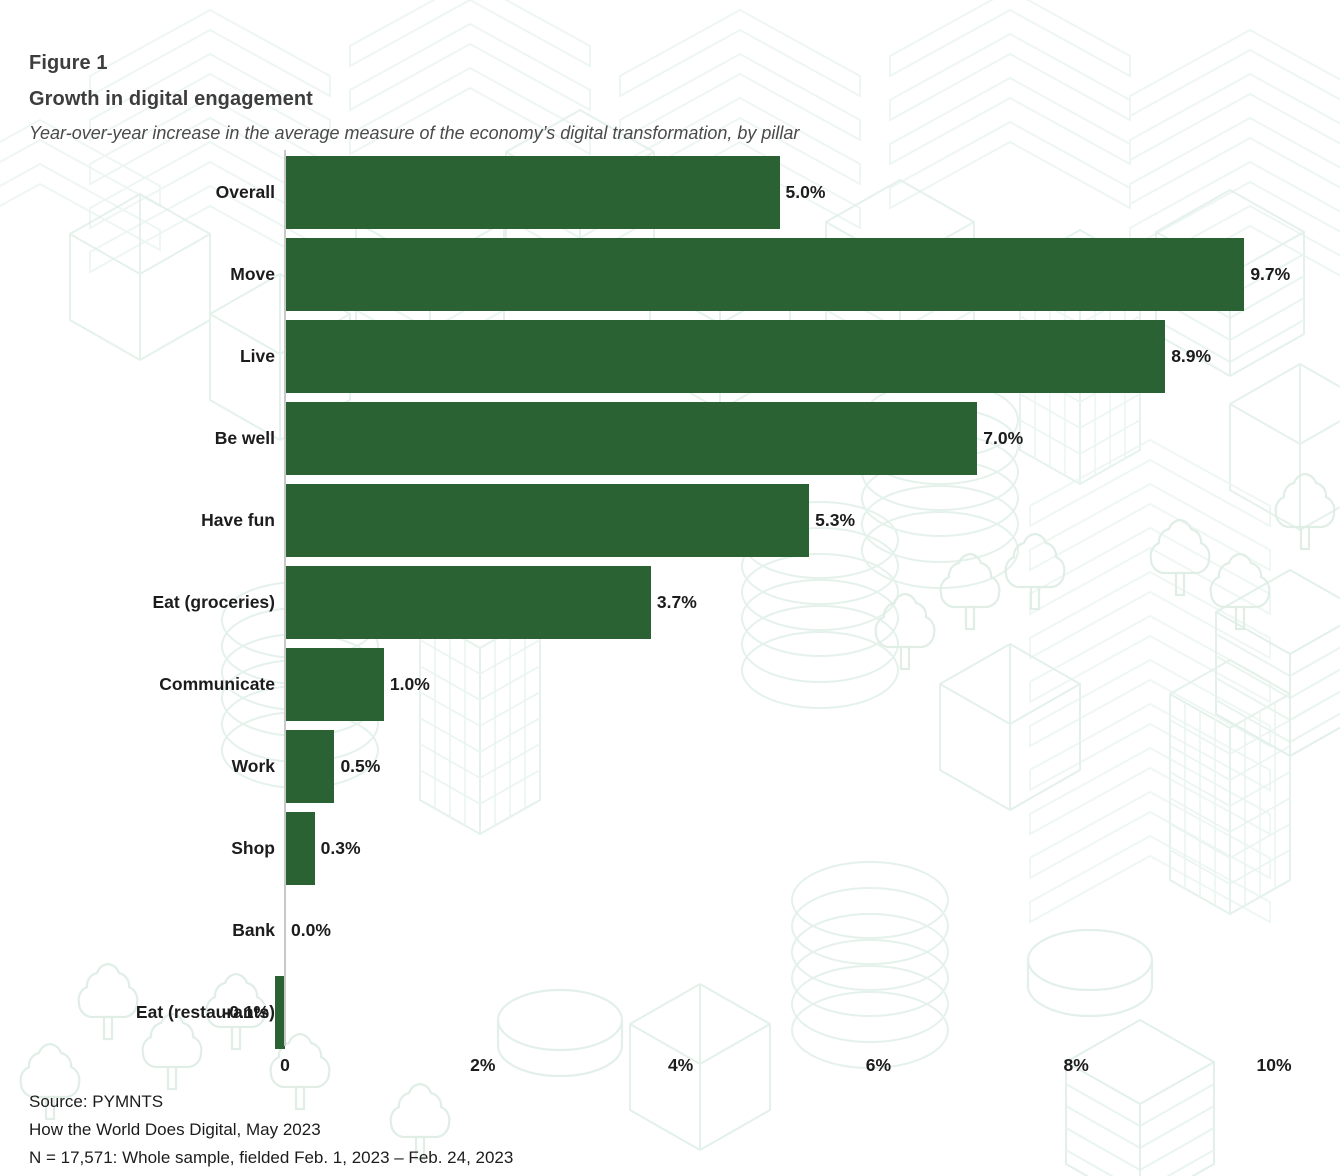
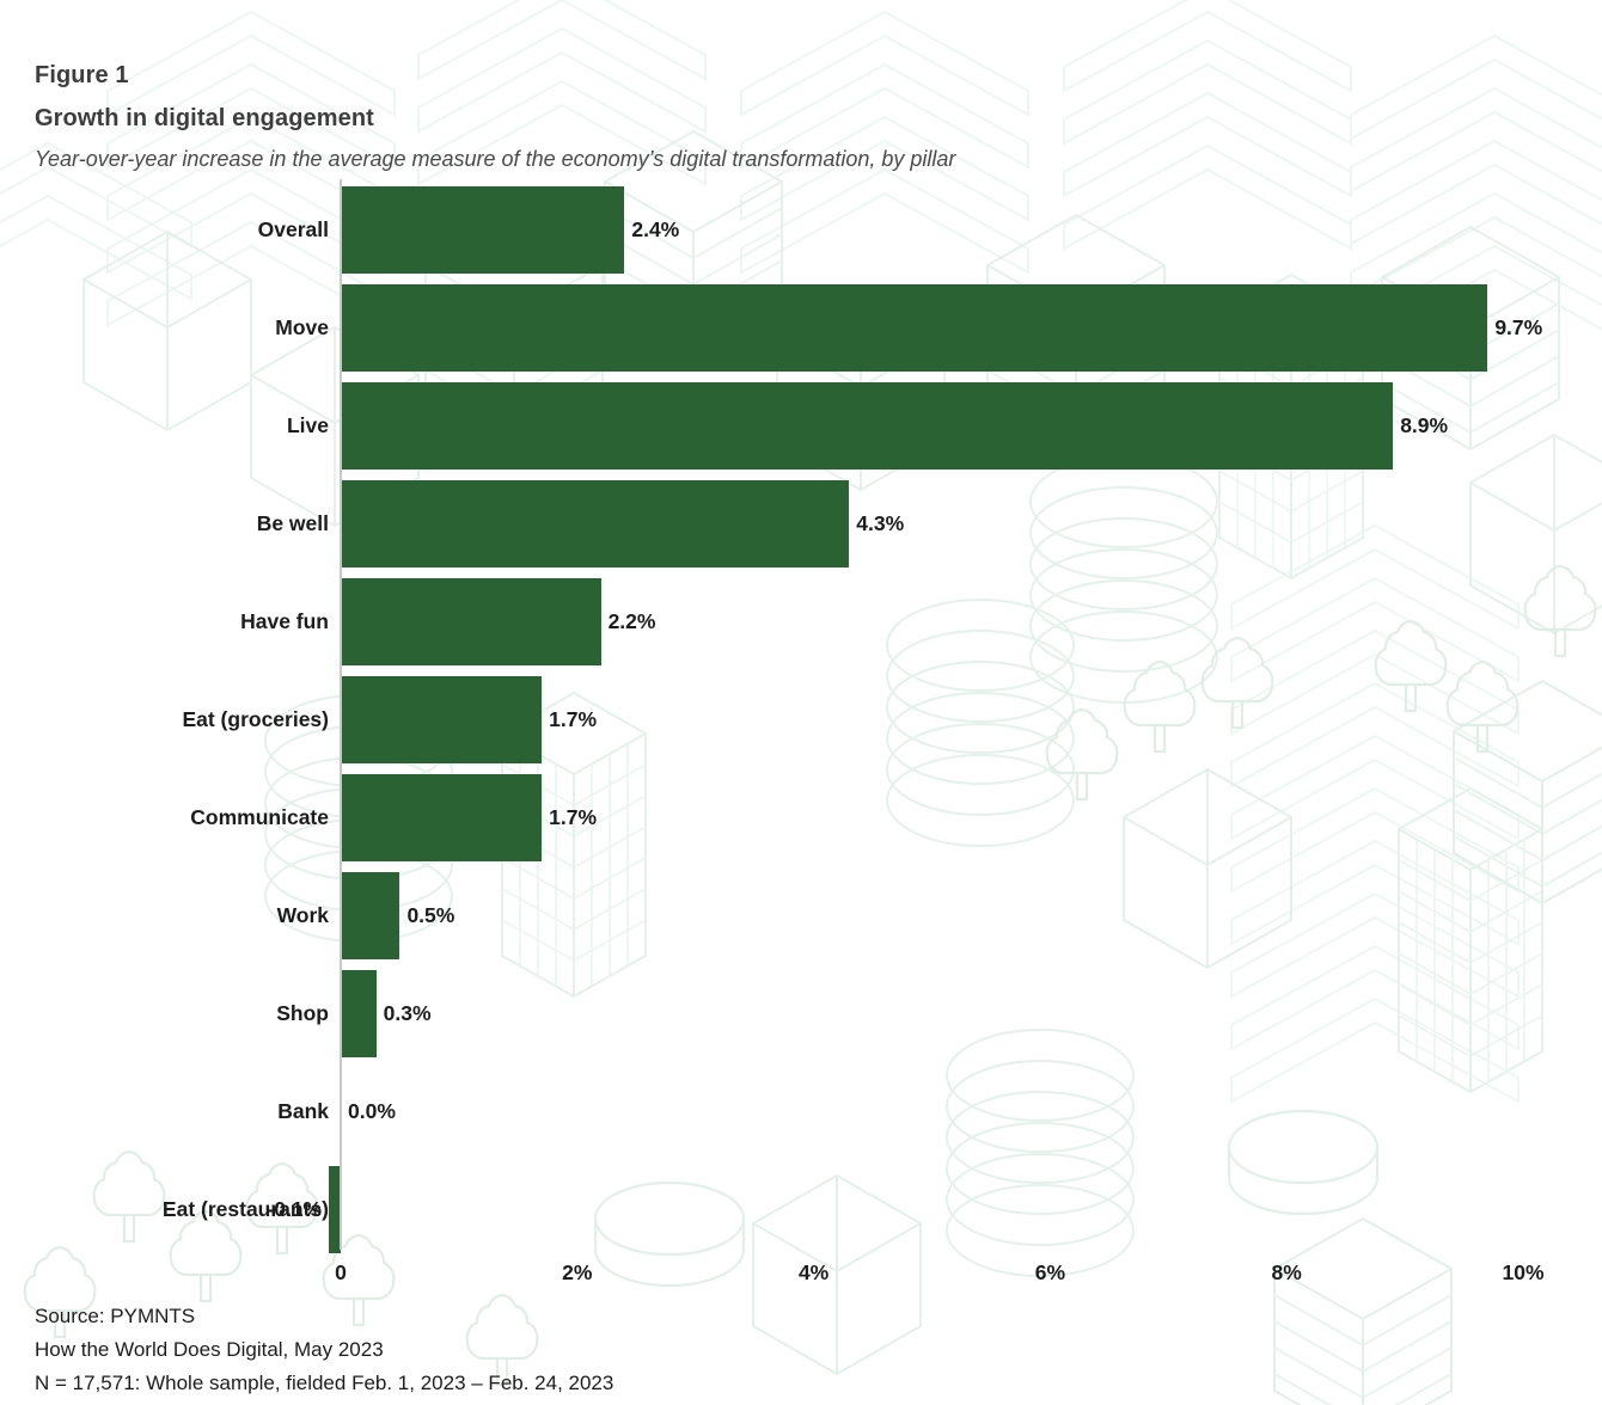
Overall: 5.0% -> 2.4%
Be well: 7.0% -> 4.3%
Have fun: 5.3% -> 2.2%
Eat (groceries): 3.7% -> 1.7%
Communicate: 1.0% -> 1.7%
